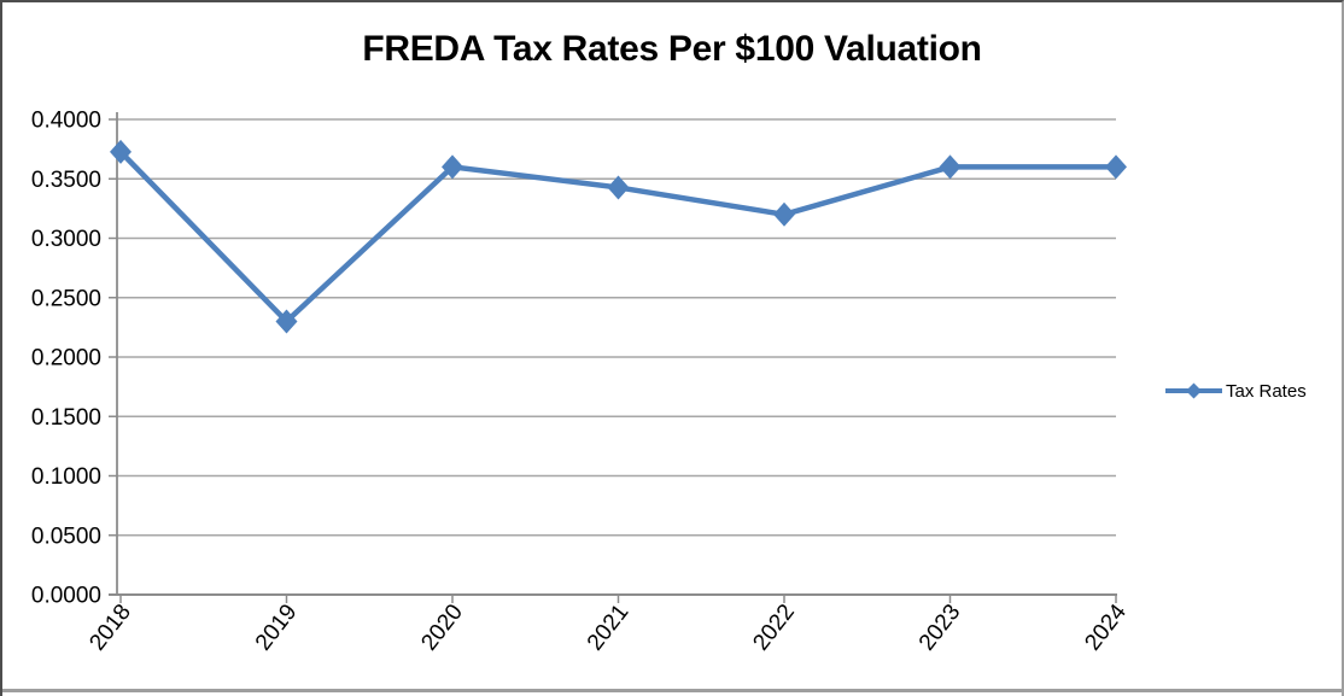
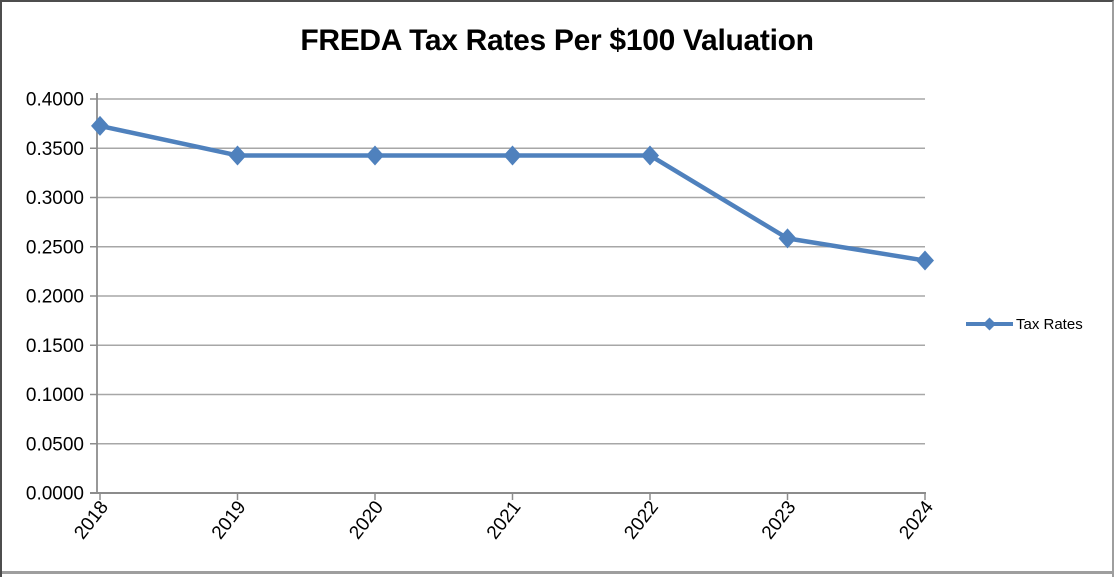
2019: 0.23 -> 0.34
2020: 0.36 -> 0.34
2022: 0.32 -> 0.34
2023: 0.36 -> 0.26
2024: 0.36 -> 0.24
